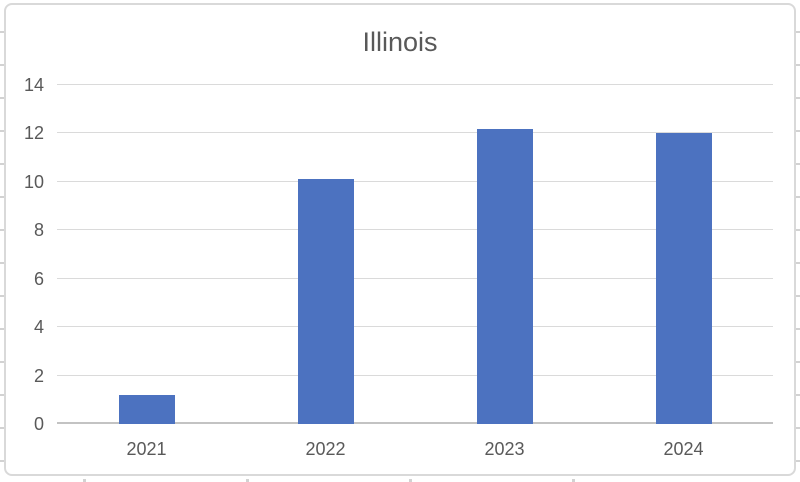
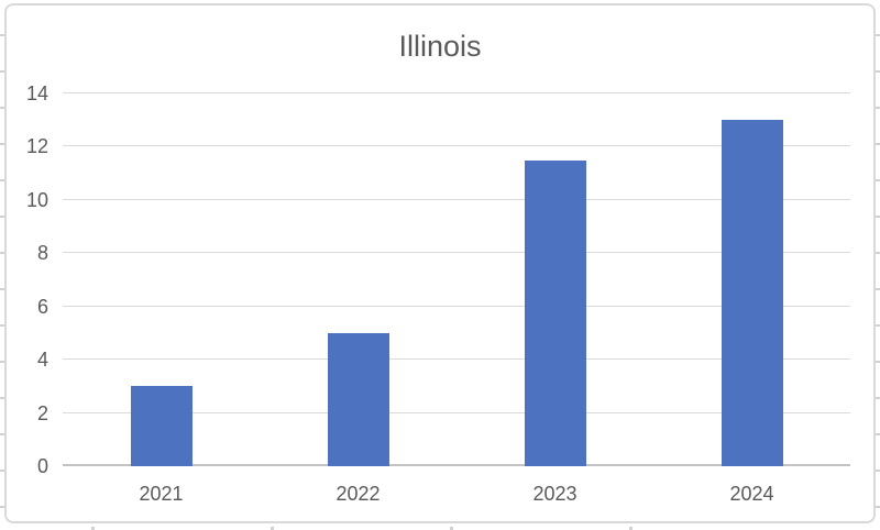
2021: 1.2 -> 3.0
2022: 10.1 -> 5.0
2023: 12.2 -> 11.5
2024: 12.0 -> 13.0
